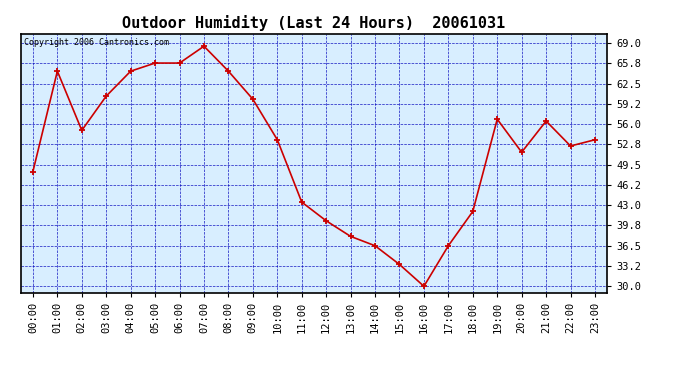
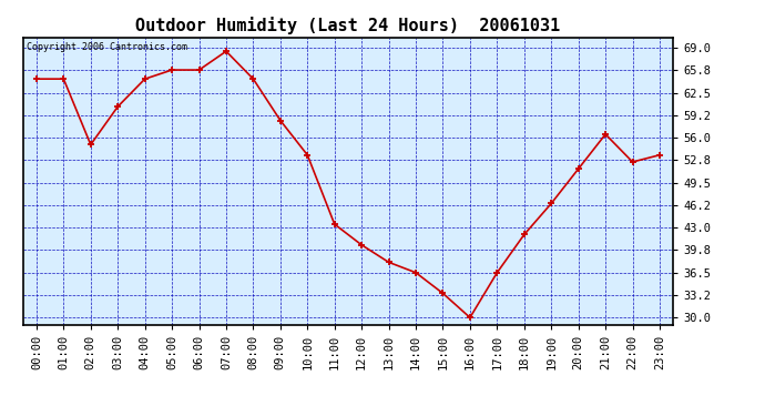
00:00: 48.4 -> 64.5
09:00: 60.0 -> 58.5
19:00: 56.8 -> 46.5
